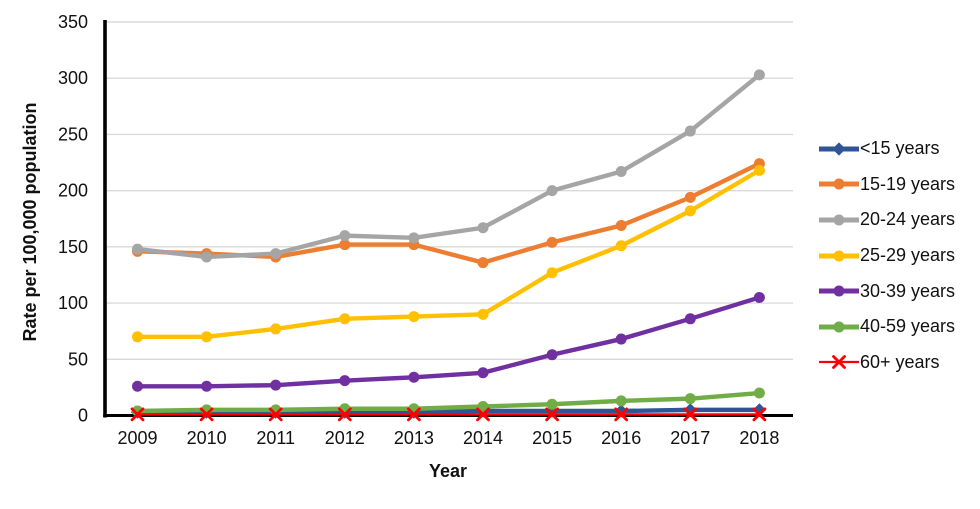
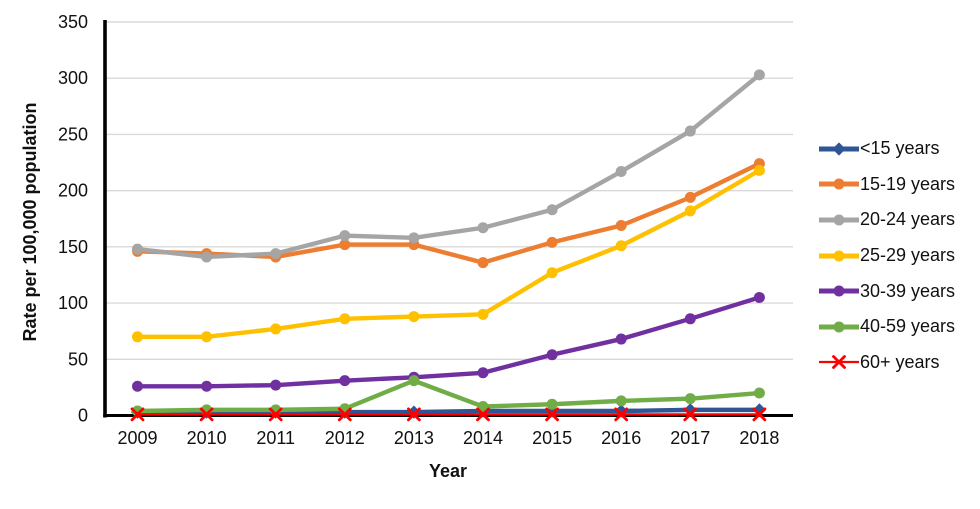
40-59 years/2013: 6 -> 31
20-24 years/2015: 200 -> 183
